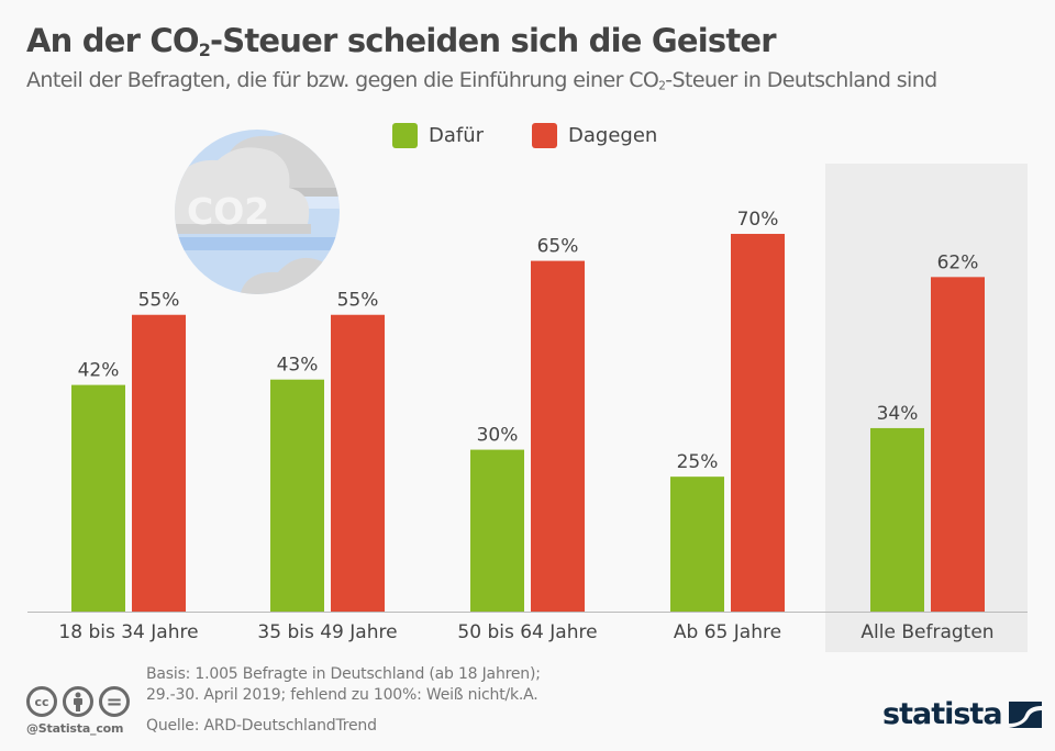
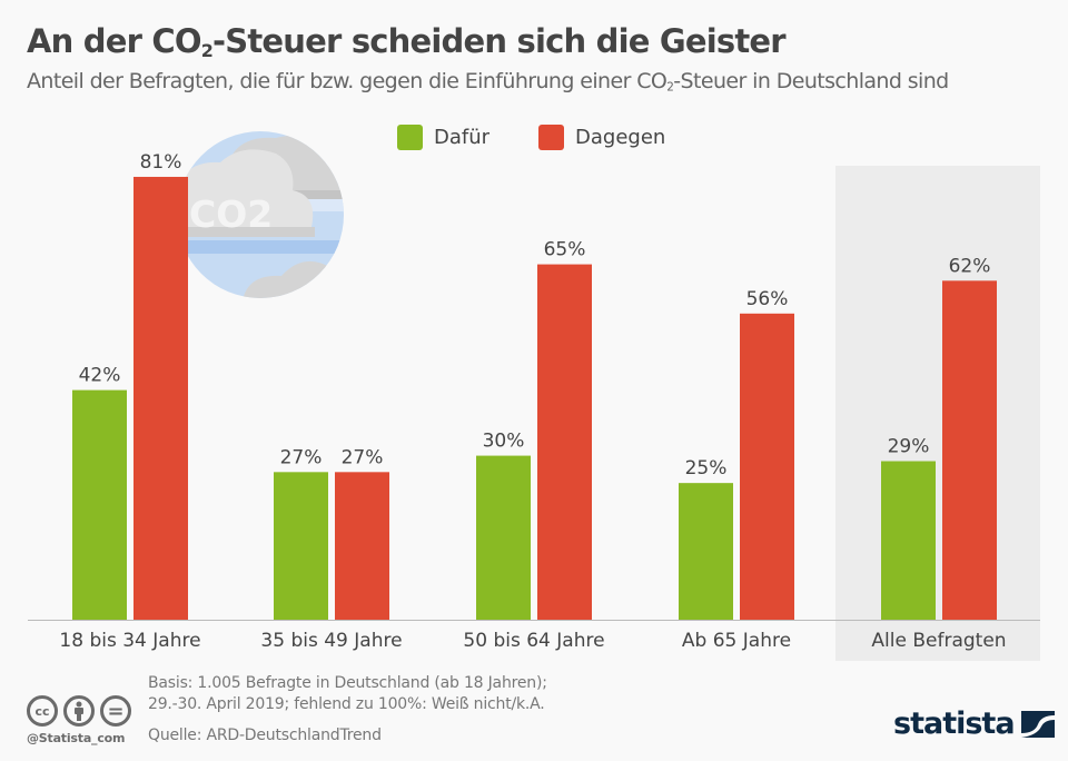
Dagegen/18 bis 34 Jahre: 55% -> 81%
Dafür/35 bis 49 Jahre: 43% -> 27%
Dagegen/35 bis 49 Jahre: 55% -> 27%
Dagegen/Ab 65 Jahre: 70% -> 56%
Dafür/Alle Befragten: 34% -> 29%
